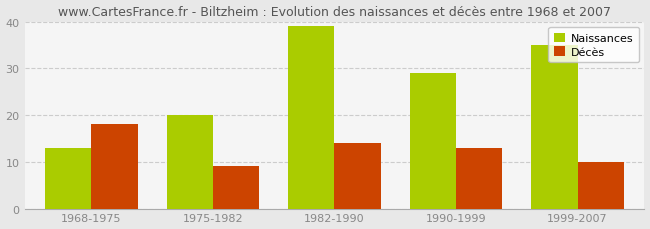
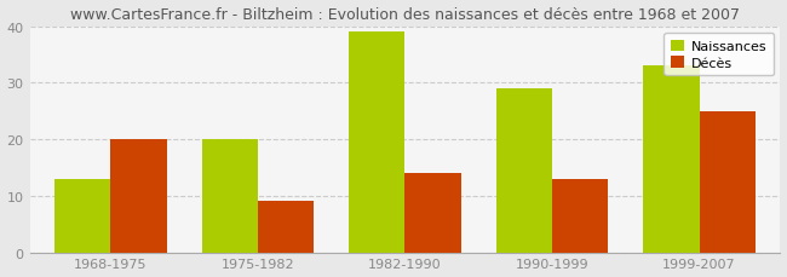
Décès/1968-1975: 18 -> 20
Naissances/1999-2007: 35 -> 33
Décès/1999-2007: 10 -> 25
